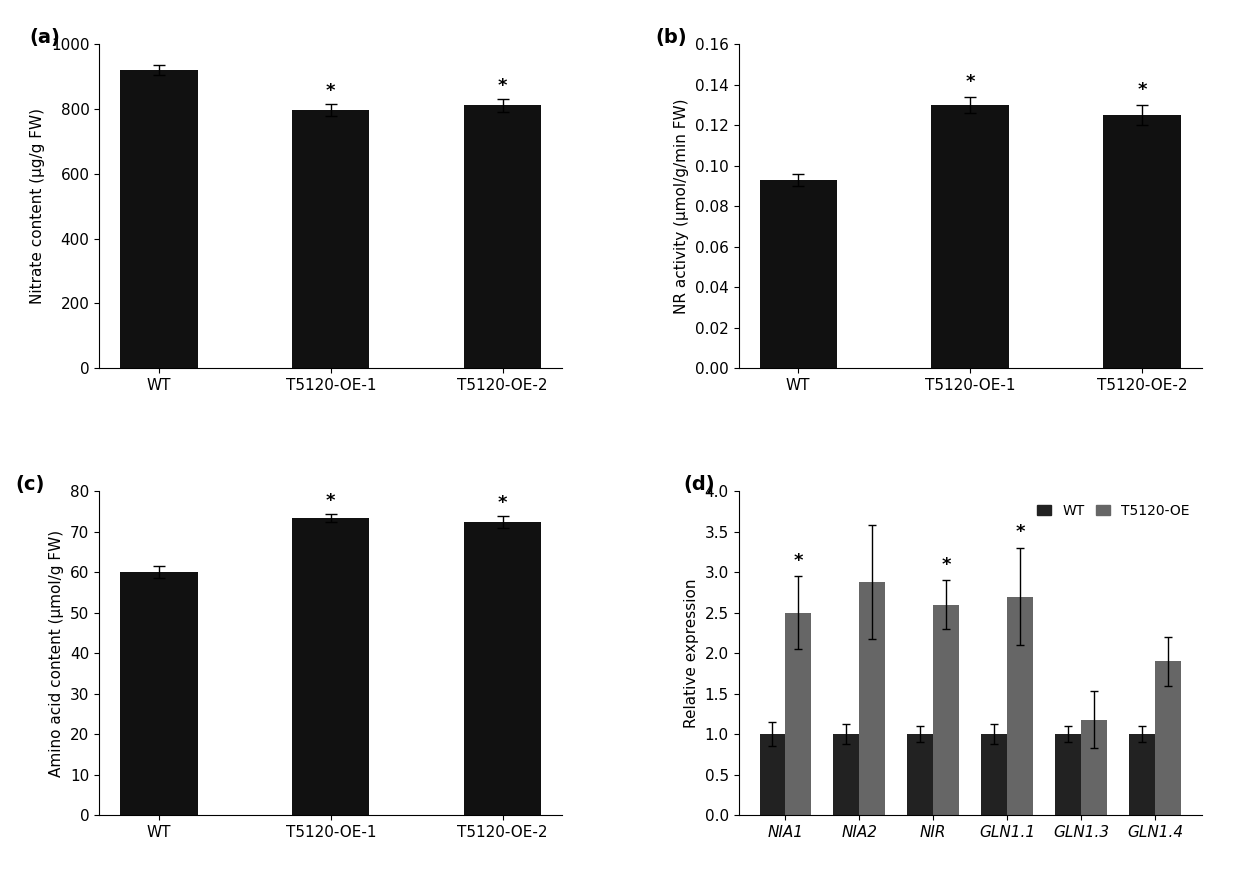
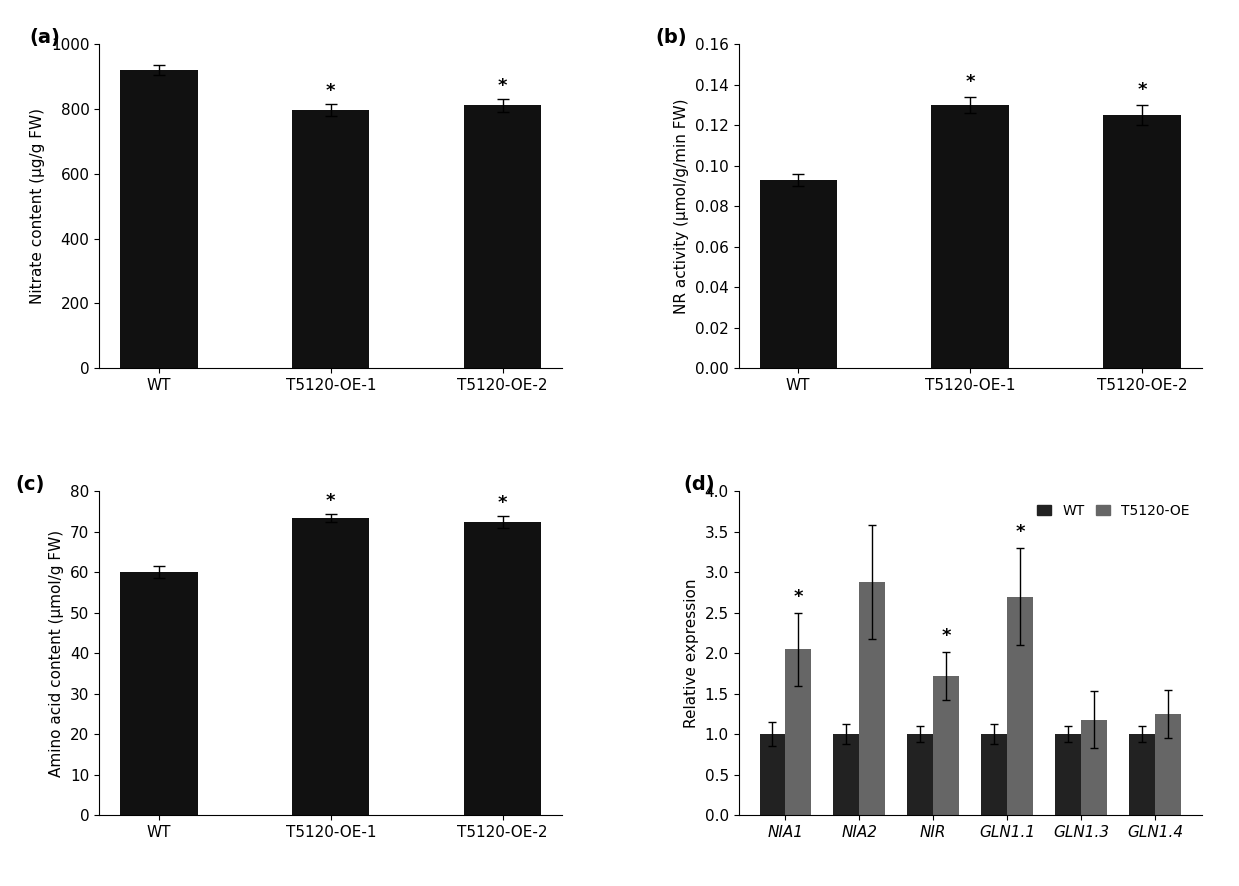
T5120-OE/NIA1: 2.50 -> 2.05
T5120-OE/NIR: 2.60 -> 1.72
T5120-OE/GLN1.4: 1.90 -> 1.25
